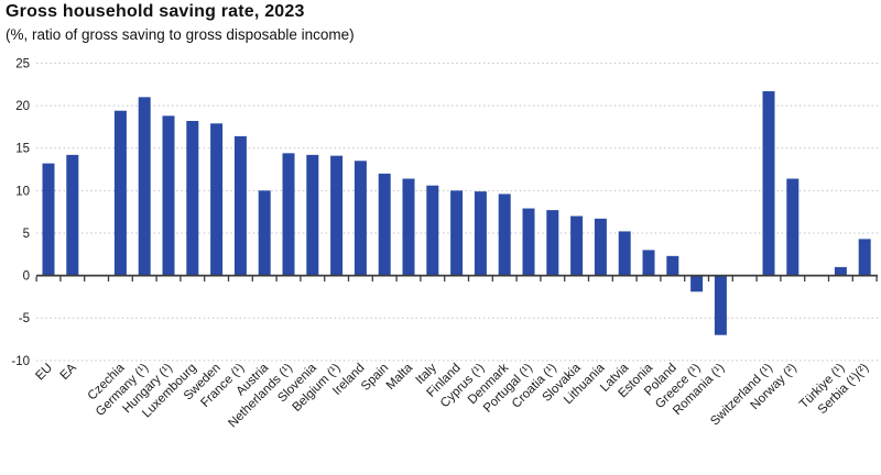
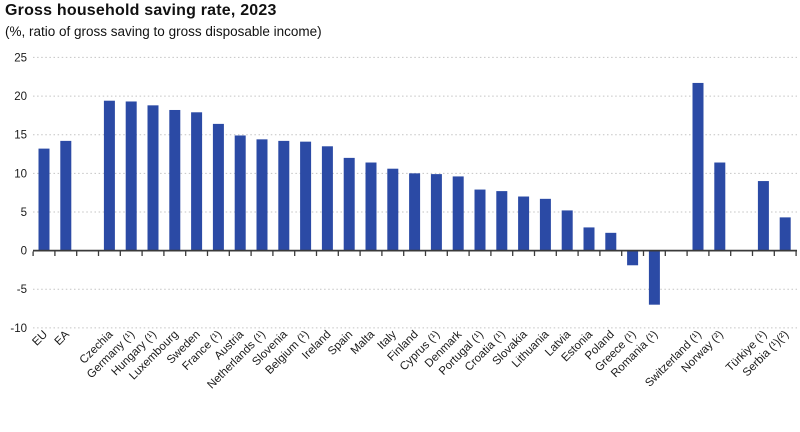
Germany (¹): 21 -> 19
Austria: 10 -> 15
Türkiye (¹): 1 -> 9
